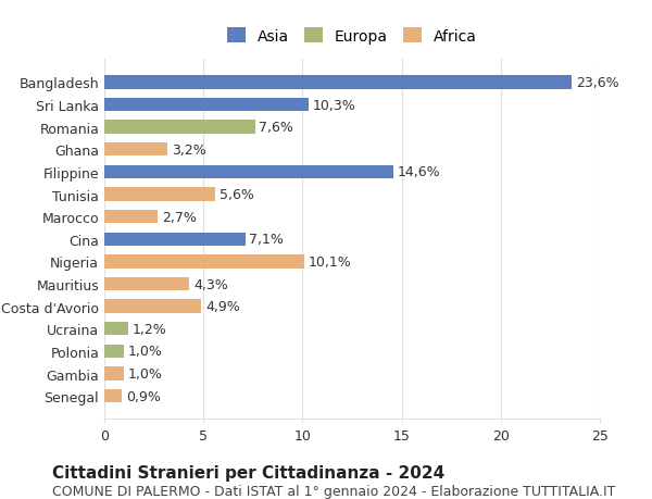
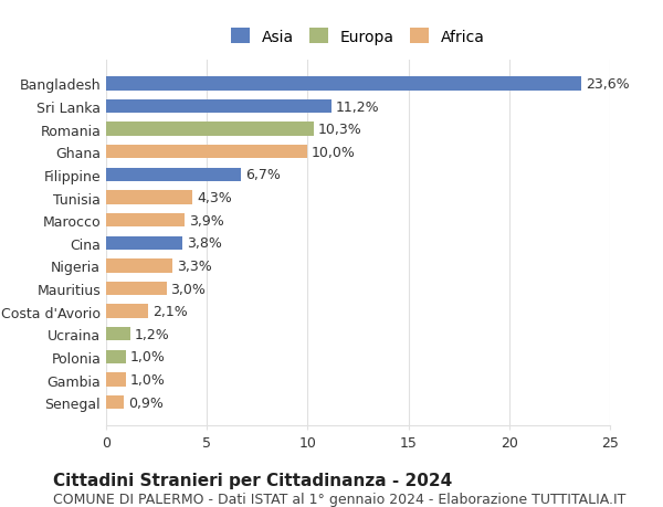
Sri Lanka: 10,3% -> 11,2%
Romania: 7,6% -> 10,3%
Ghana: 3,2% -> 10,0%
Filippine: 14,6% -> 6,7%
Tunisia: 5,6% -> 4,3%
Marocco: 2,7% -> 3,9%
Cina: 7,1% -> 3,8%
Nigeria: 10,1% -> 3,3%
Mauritius: 4,3% -> 3,0%
Costa d'Avorio: 4,9% -> 2,1%
